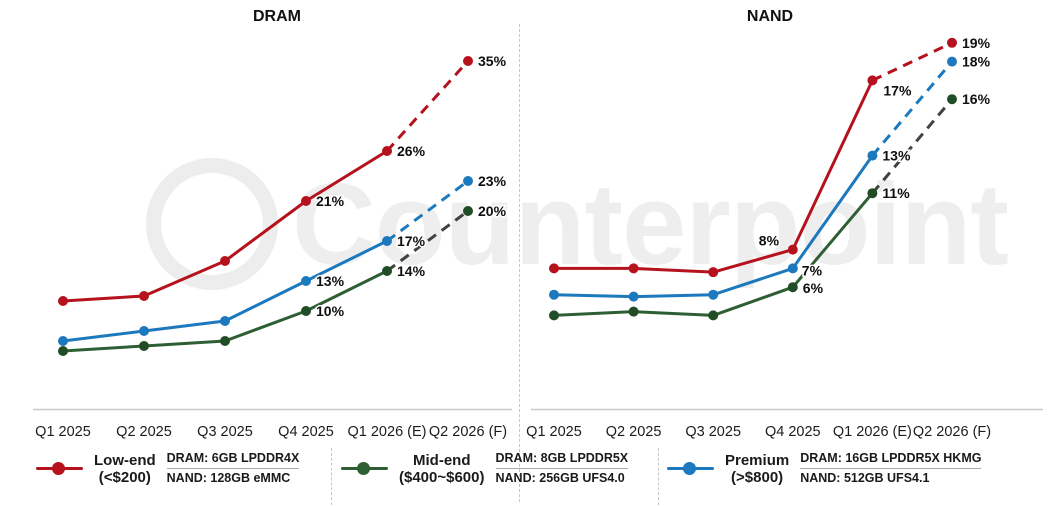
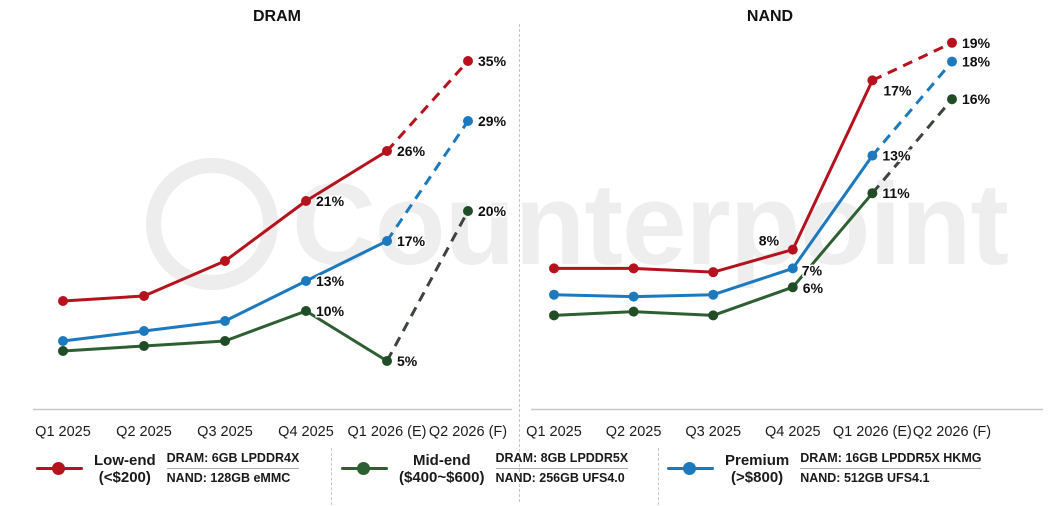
DRAM/Mid-end ($400~$600)/Q1 2026 (E): 14% -> 5%
DRAM/Premium (>$800)/Q2 2026 (F): 23% -> 29%
